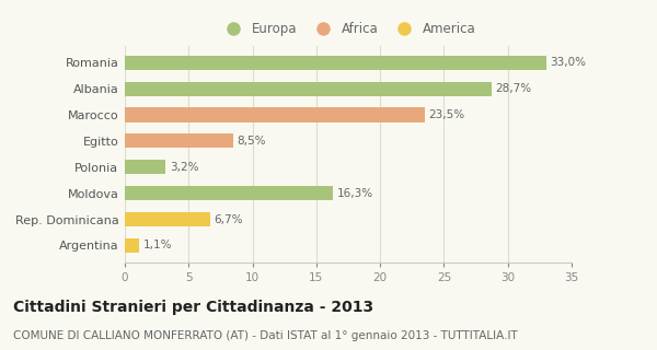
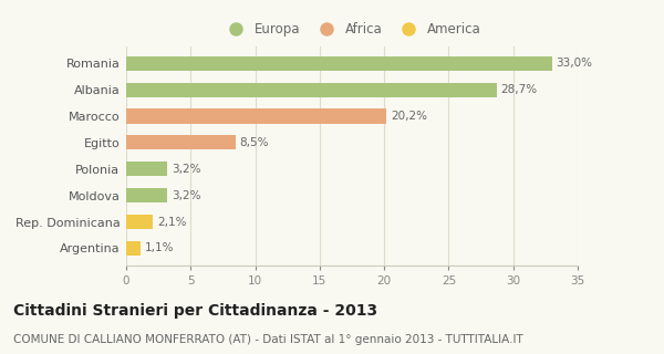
Marocco: 23,5% -> 20,2%
Moldova: 16,3% -> 3,2%
Rep. Dominicana: 6,7% -> 2,1%
